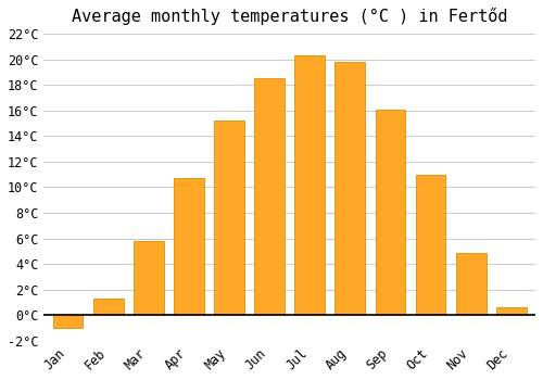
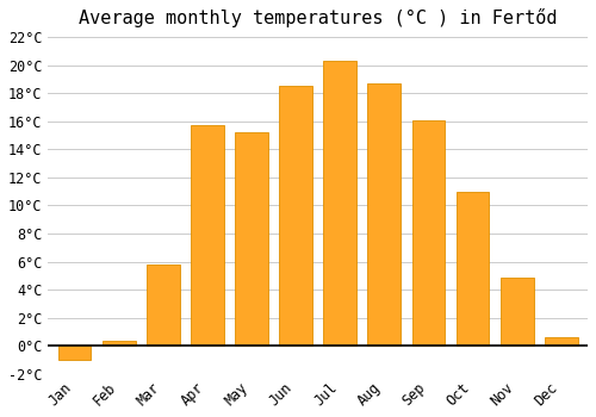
Feb: 1.3°C -> 0.4°C
Apr: 10.7°C -> 15.7°C
Aug: 19.8°C -> 18.7°C
